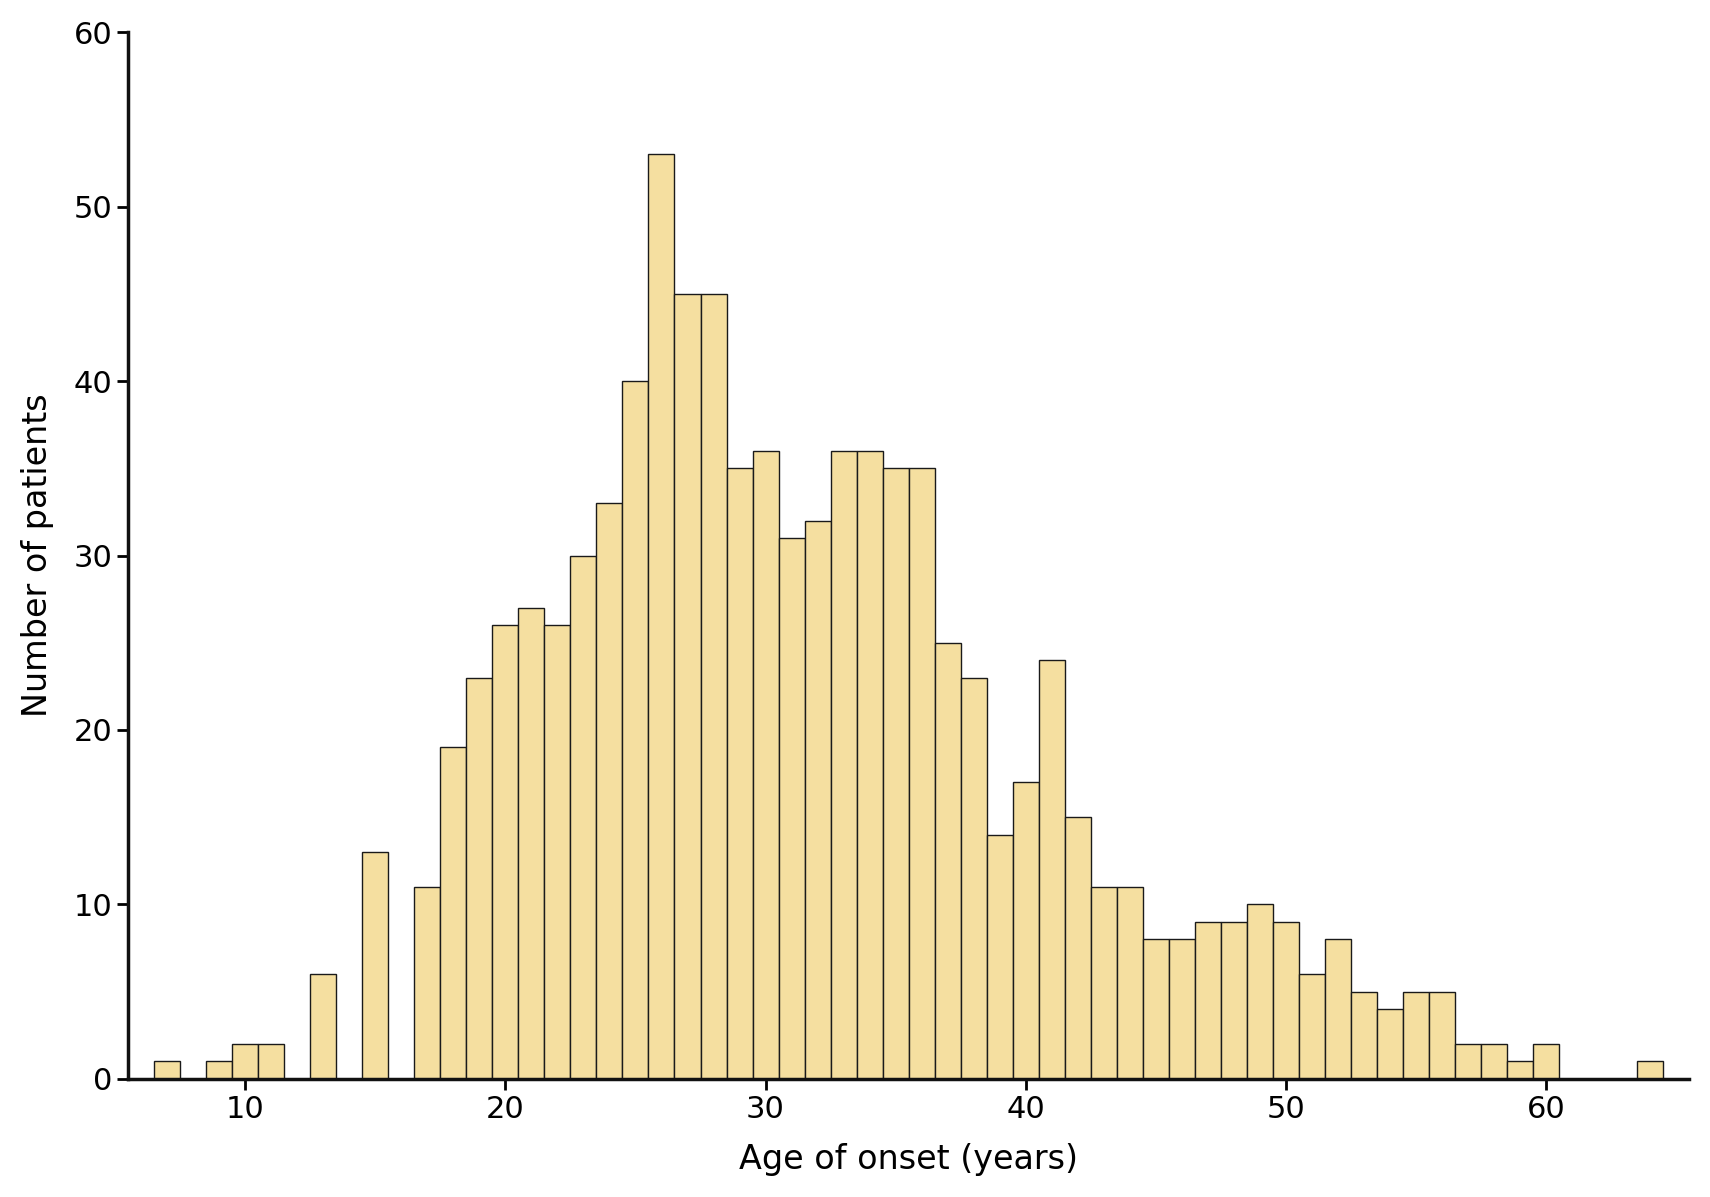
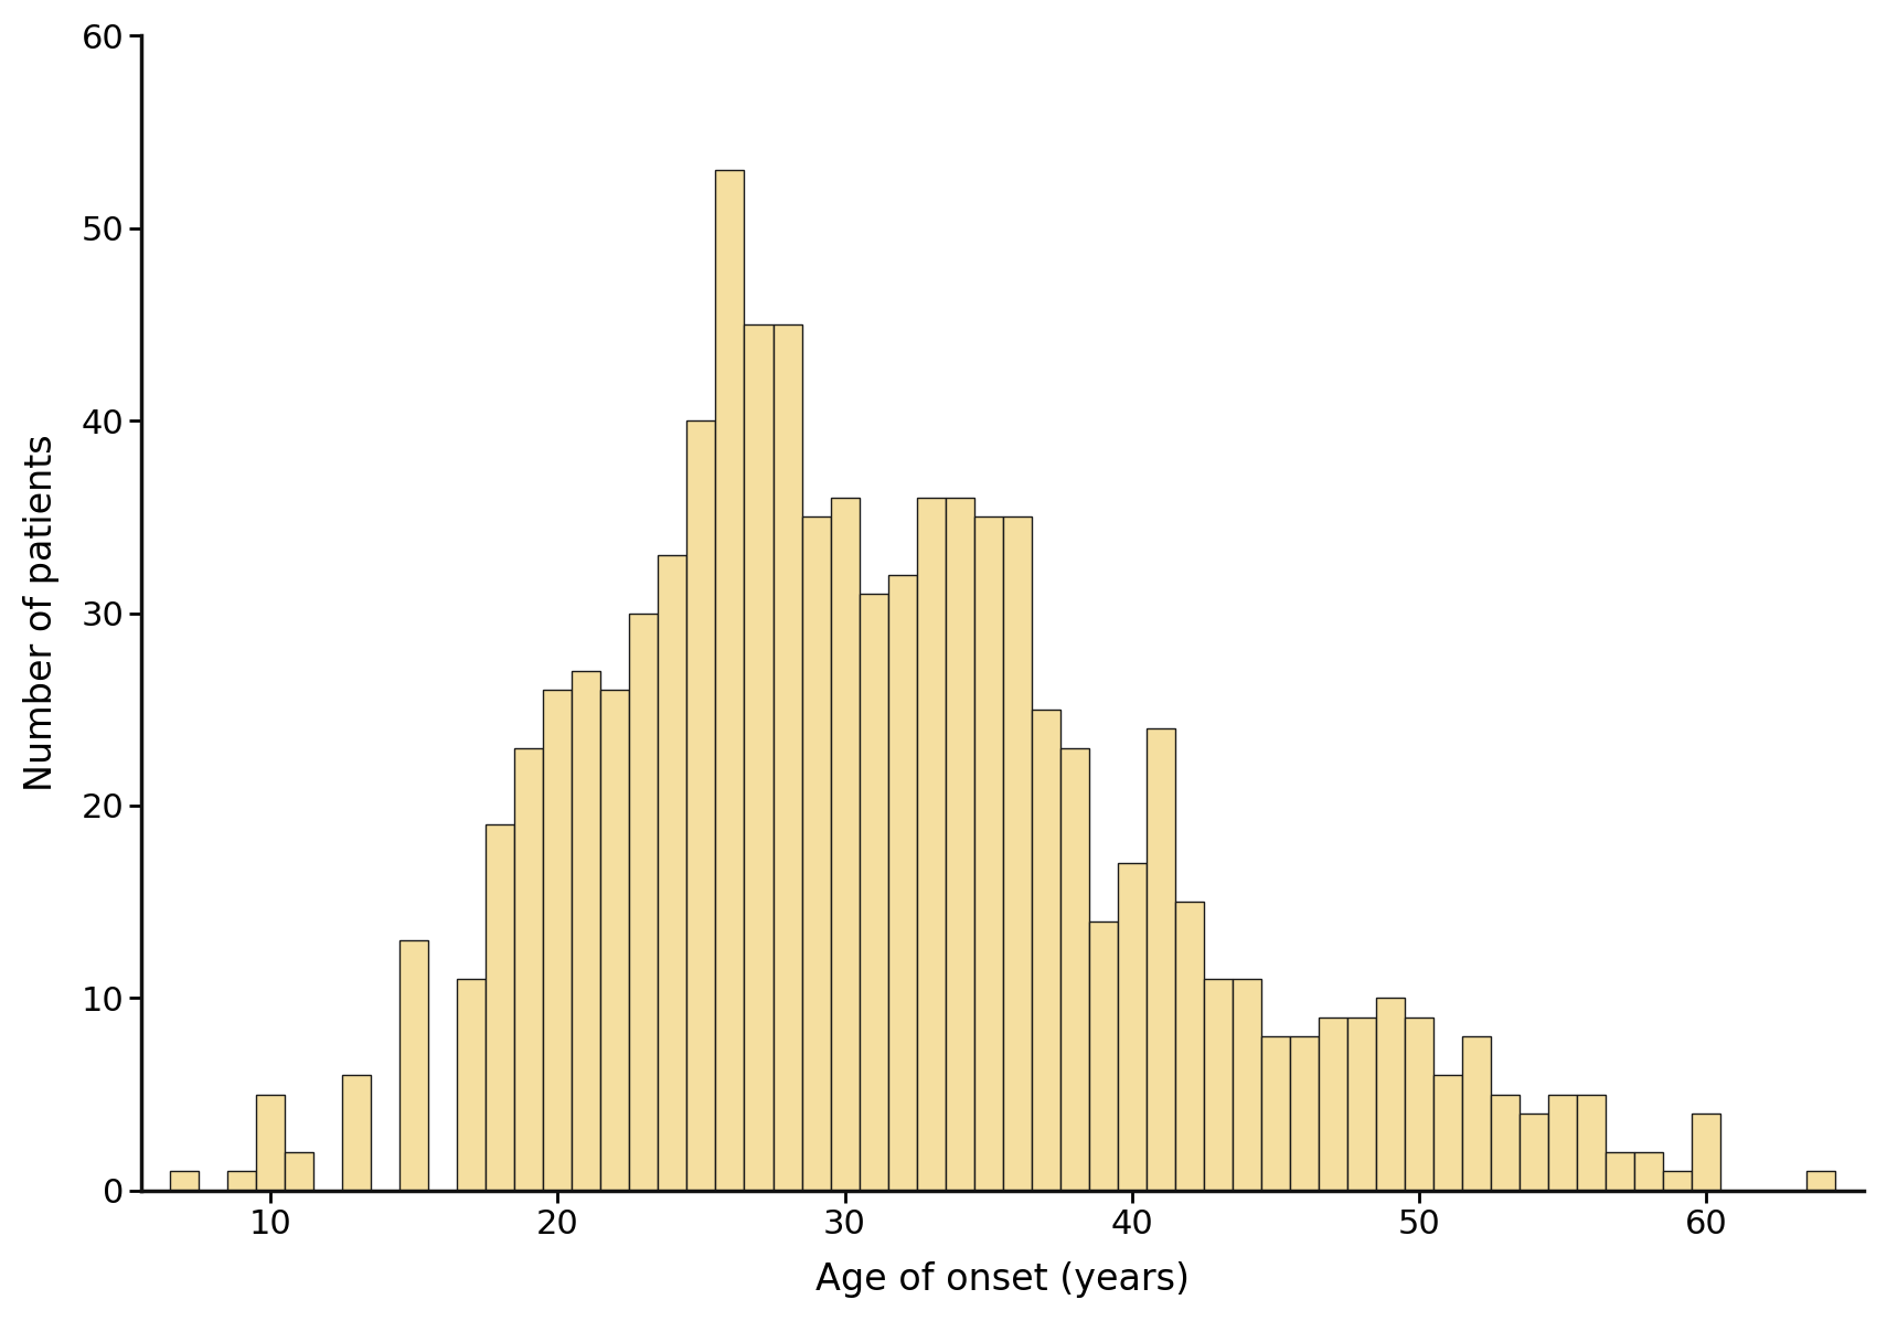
10: 2 -> 5
60: 2 -> 4
